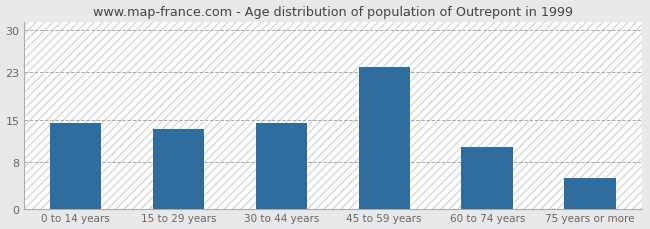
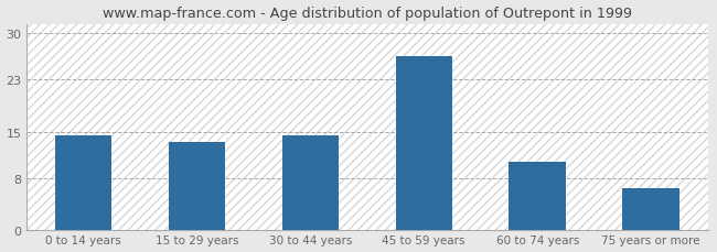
45 to 59 years: 23.8 -> 26.5
75 years or more: 5.2 -> 6.5
